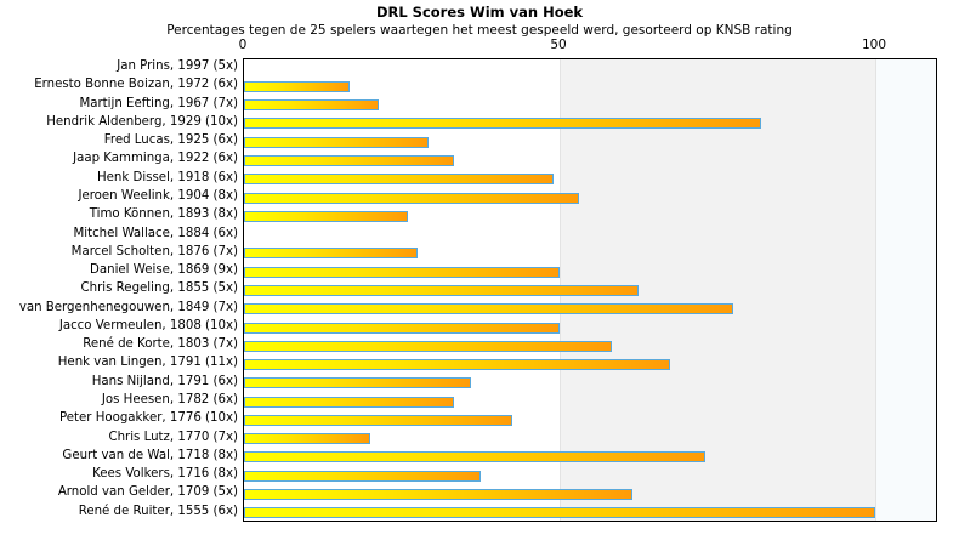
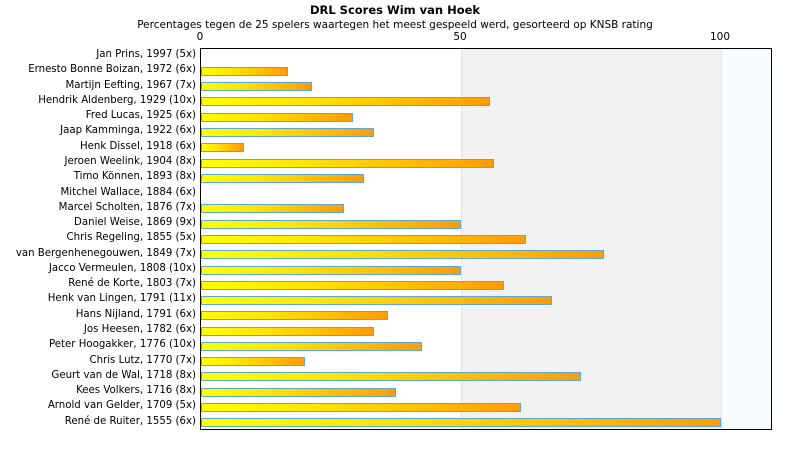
Hendrik Aldenberg, 1929 (10x): 82 -> 56
Henk Dissel, 1918 (6x): 49 -> 8
Jeroen Weelink, 1904 (8x): 53 -> 56
Timo Können, 1893 (8x): 26 -> 31
